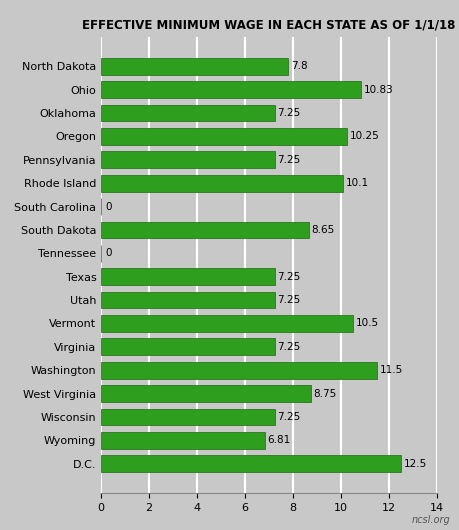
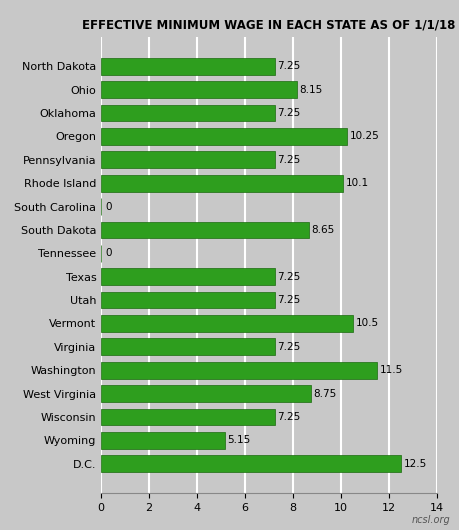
North Dakota: 7.8 -> 7.25
Ohio: 10.83 -> 8.15
Wyoming: 6.81 -> 5.15
